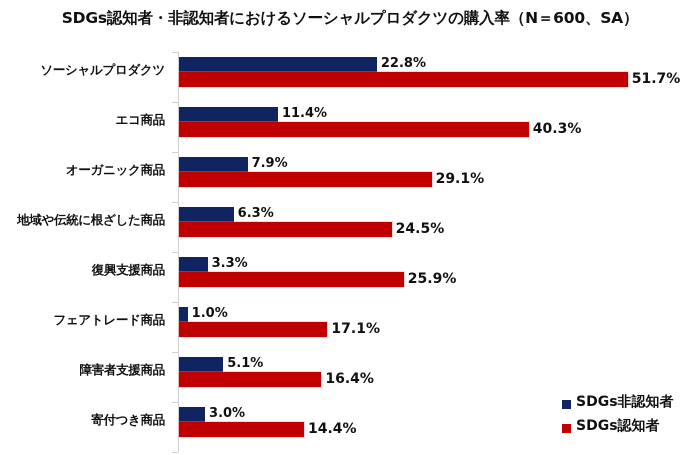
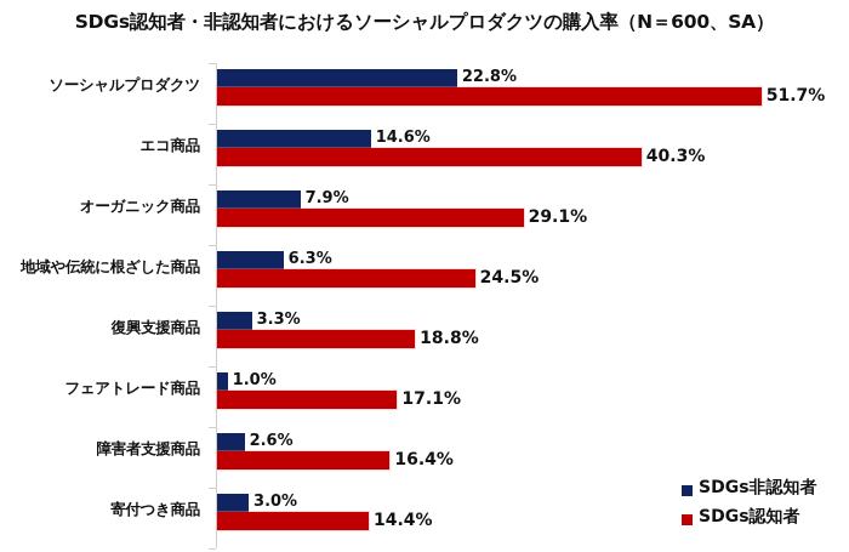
SDGs非認知者/エコ商品: 11.4% -> 14.6%
SDGs認知者/復興支援商品: 25.9% -> 18.8%
SDGs非認知者/障害者支援商品: 5.1% -> 2.6%
